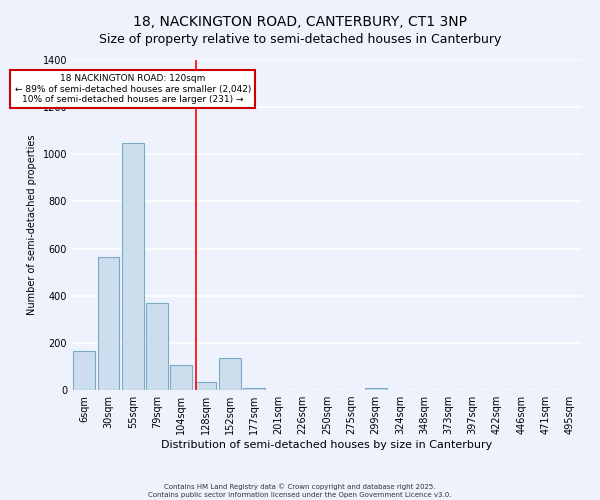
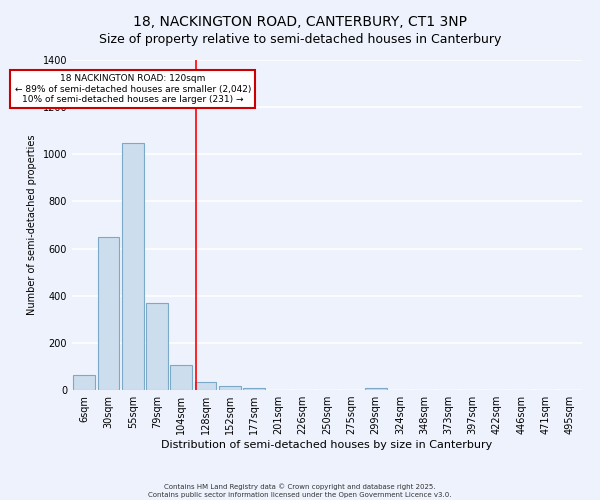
6sqm: 165 -> 65
30sqm: 565 -> 650
152sqm: 135 -> 15
